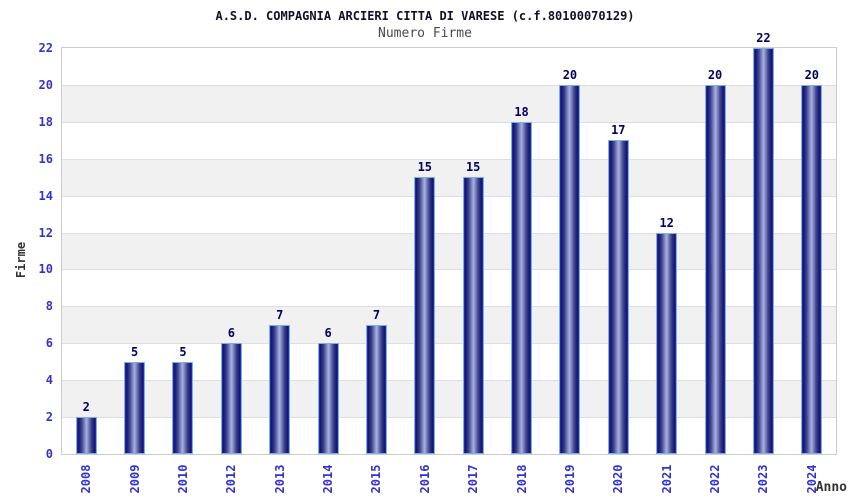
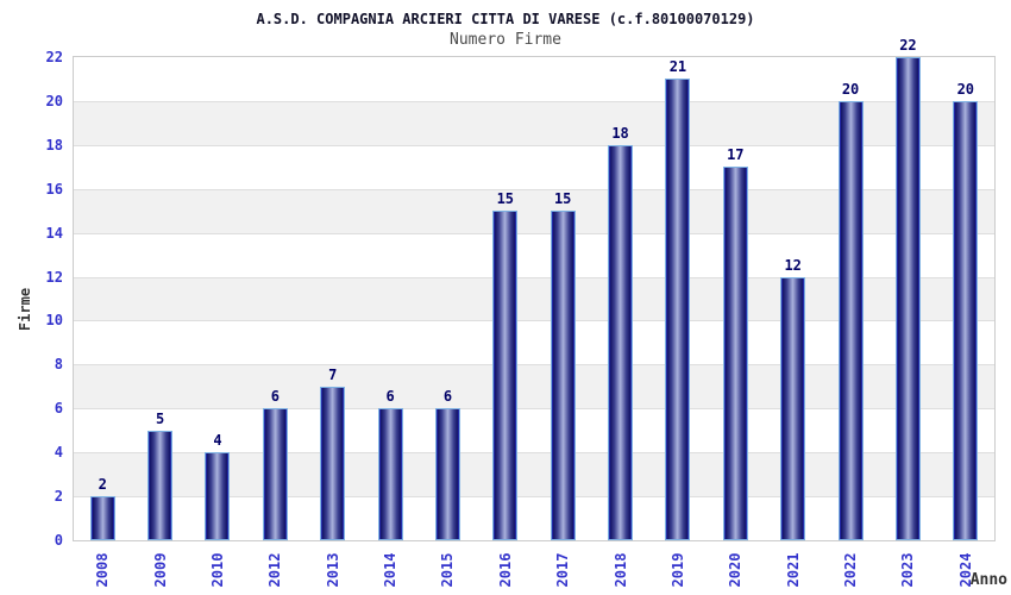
2010: 5 -> 4
2015: 7 -> 6
2019: 20 -> 21
